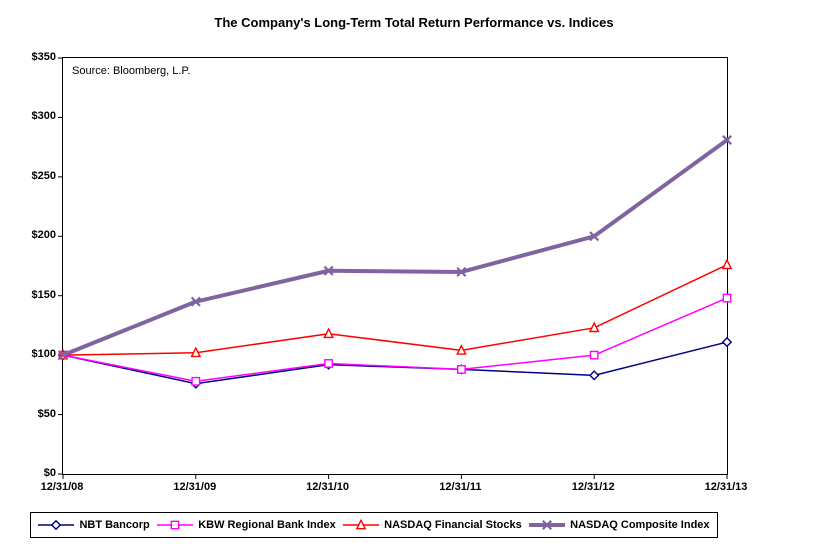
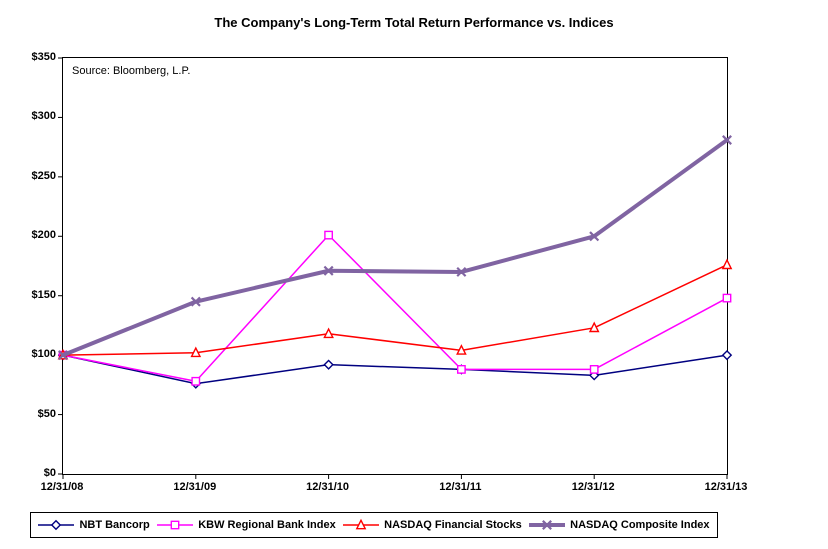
KBW Regional Bank Index/12/31/10: $93 -> $201
KBW Regional Bank Index/12/31/12: $100 -> $88
NBT Bancorp/12/31/13: $111 -> $100
